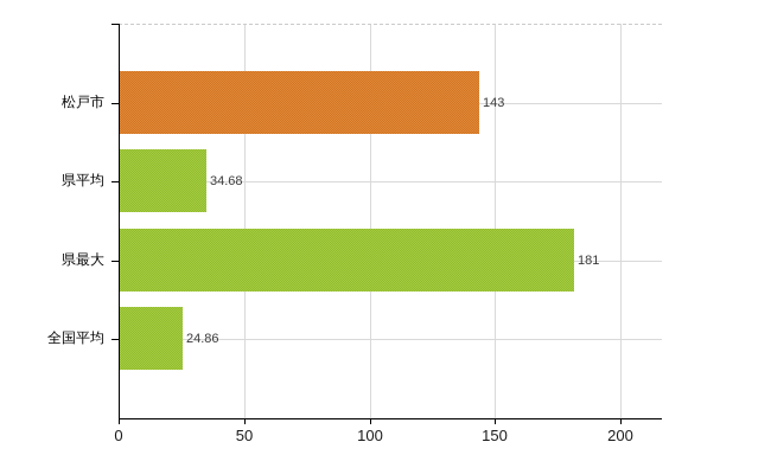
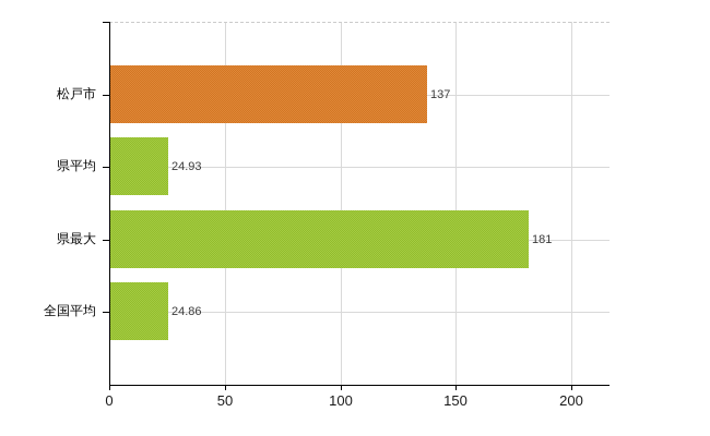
松戸市: 143 -> 137
県平均: 34.68 -> 24.93
